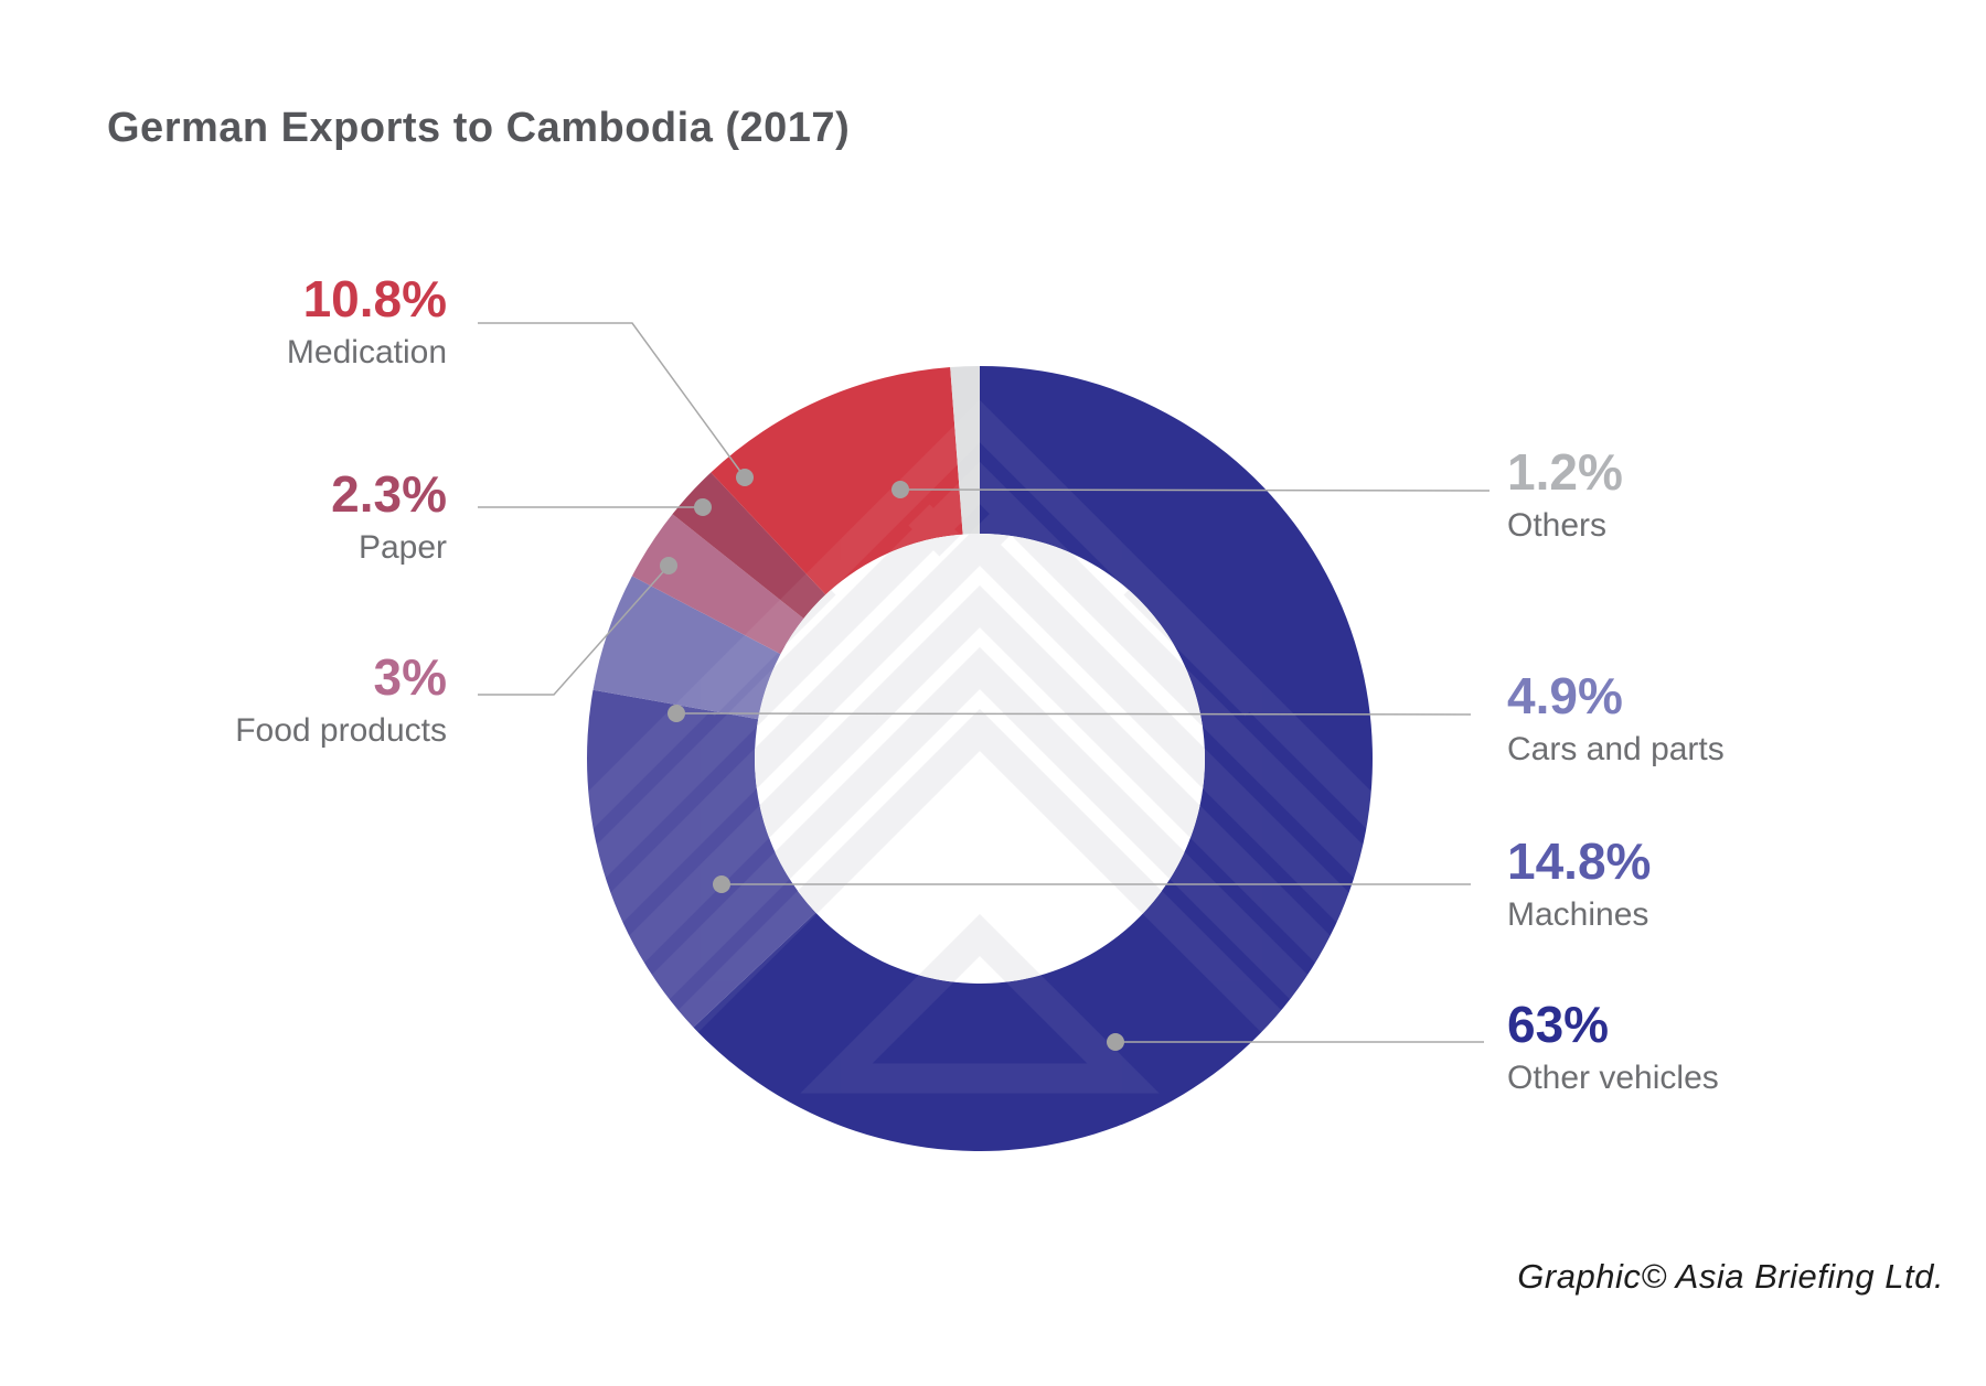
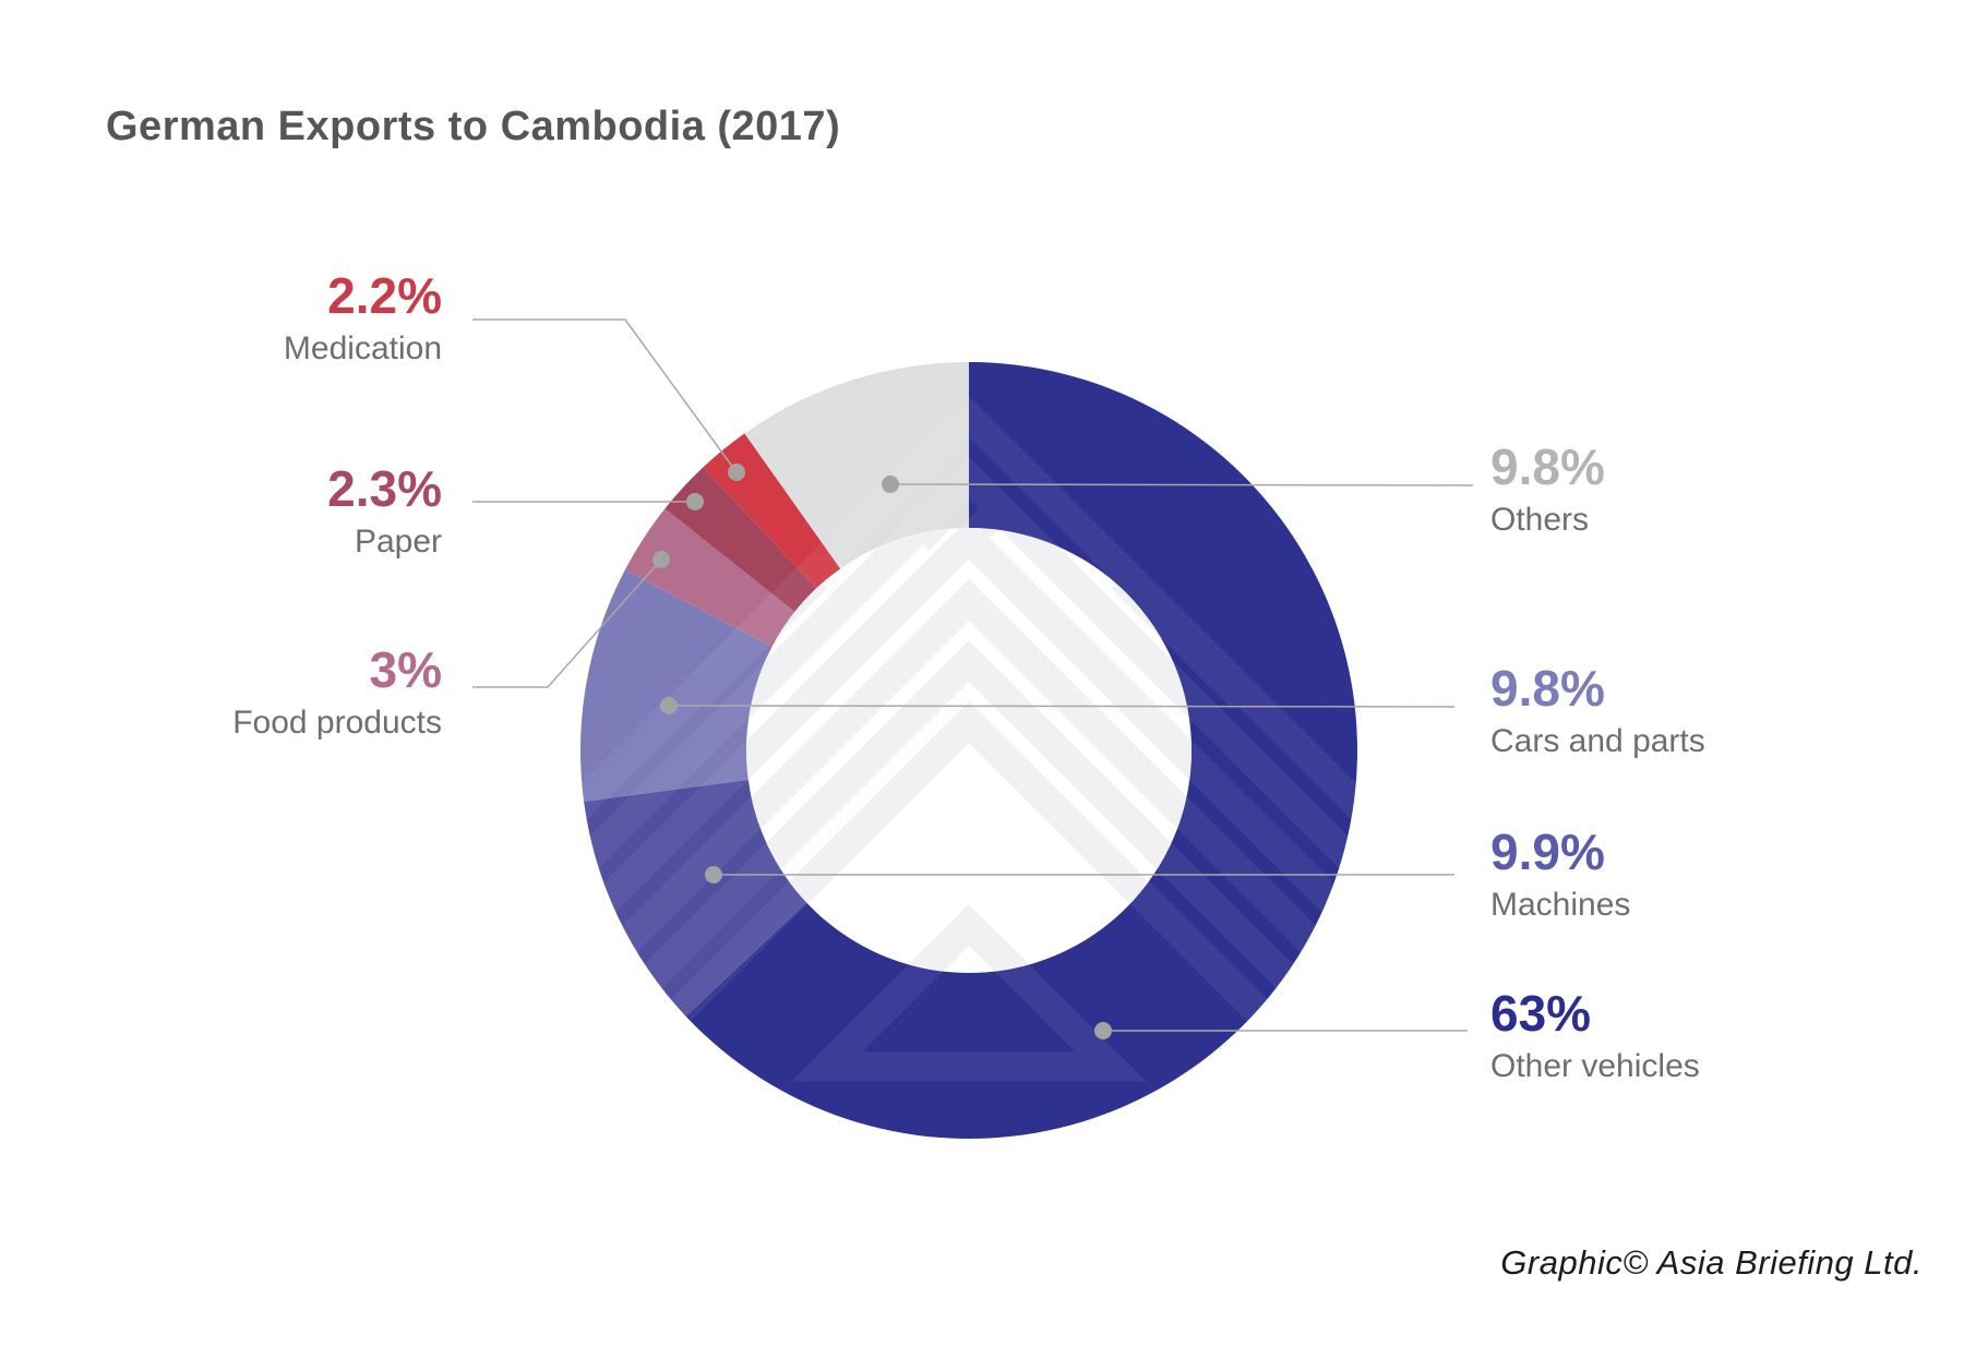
Machines: 14.8% -> 9.9%
Cars and parts: 4.9% -> 9.8%
Medication: 10.8% -> 2.2%
Others: 1.2% -> 9.8%
